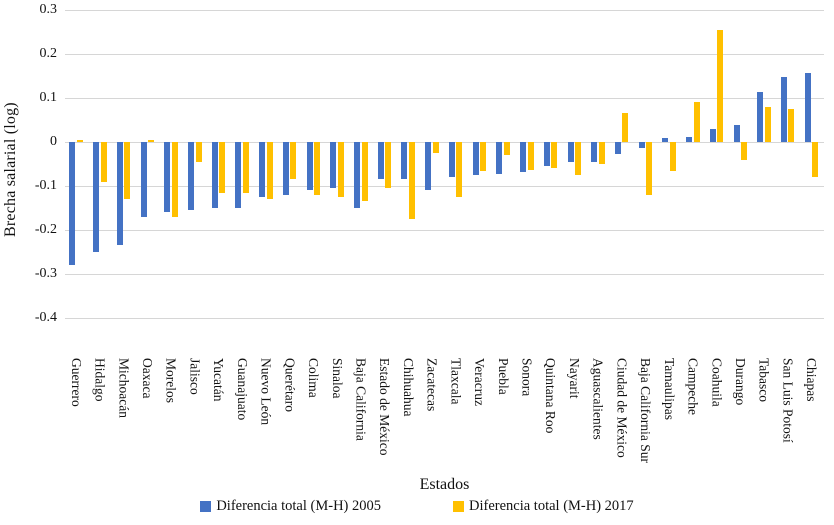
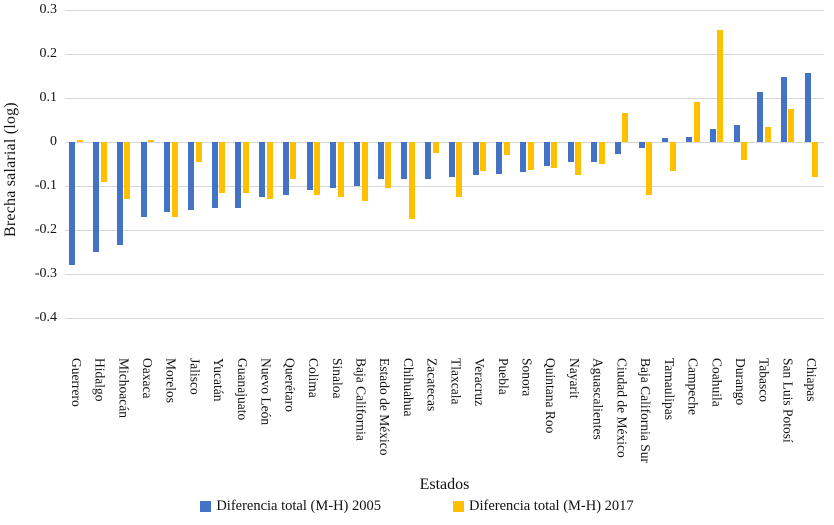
Diferencia total (M-H) 2005/Baja California: -0.15 -> -0.10
Diferencia total (M-H) 2005/Zacatecas: -0.11 -> -0.09
Diferencia total (M-H) 2017/Tabasco: 0.08 -> 0.04
